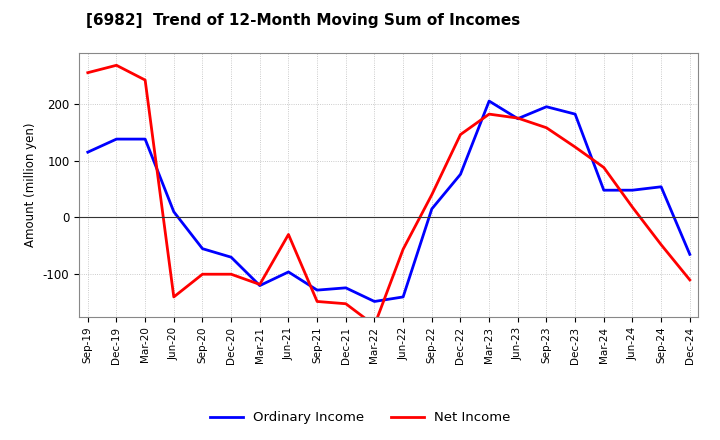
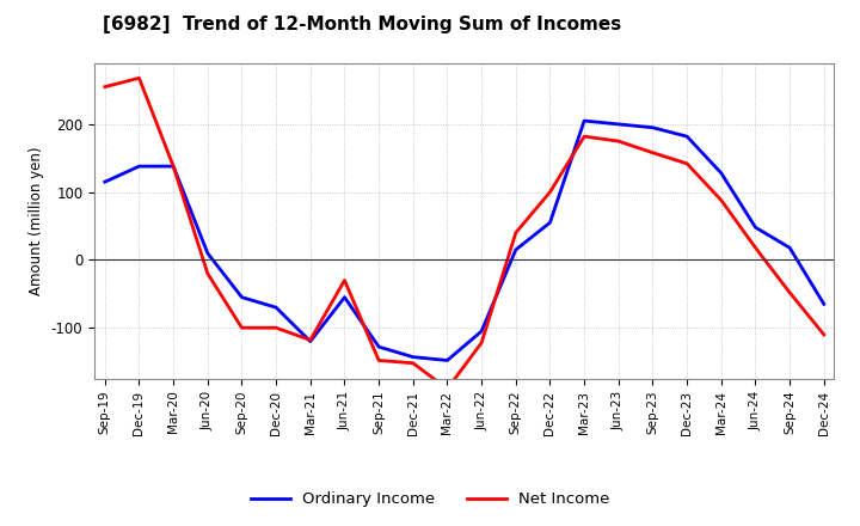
Net Income/Mar-20: 242 -> 138
Net Income/Jun-20: -140 -> -20
Ordinary Income/Jun-21: -96 -> -55
Ordinary Income/Dec-21: -124 -> -143
Ordinary Income/Jun-22: -140 -> -105
Net Income/Jun-22: -56 -> -122
Ordinary Income/Dec-22: 76 -> 55
Net Income/Dec-22: 146 -> 100
Ordinary Income/Jun-23: 174 -> 200
Net Income/Dec-23: 124 -> 142
Ordinary Income/Mar-24: 48 -> 128
Ordinary Income/Sep-24: 54 -> 18
